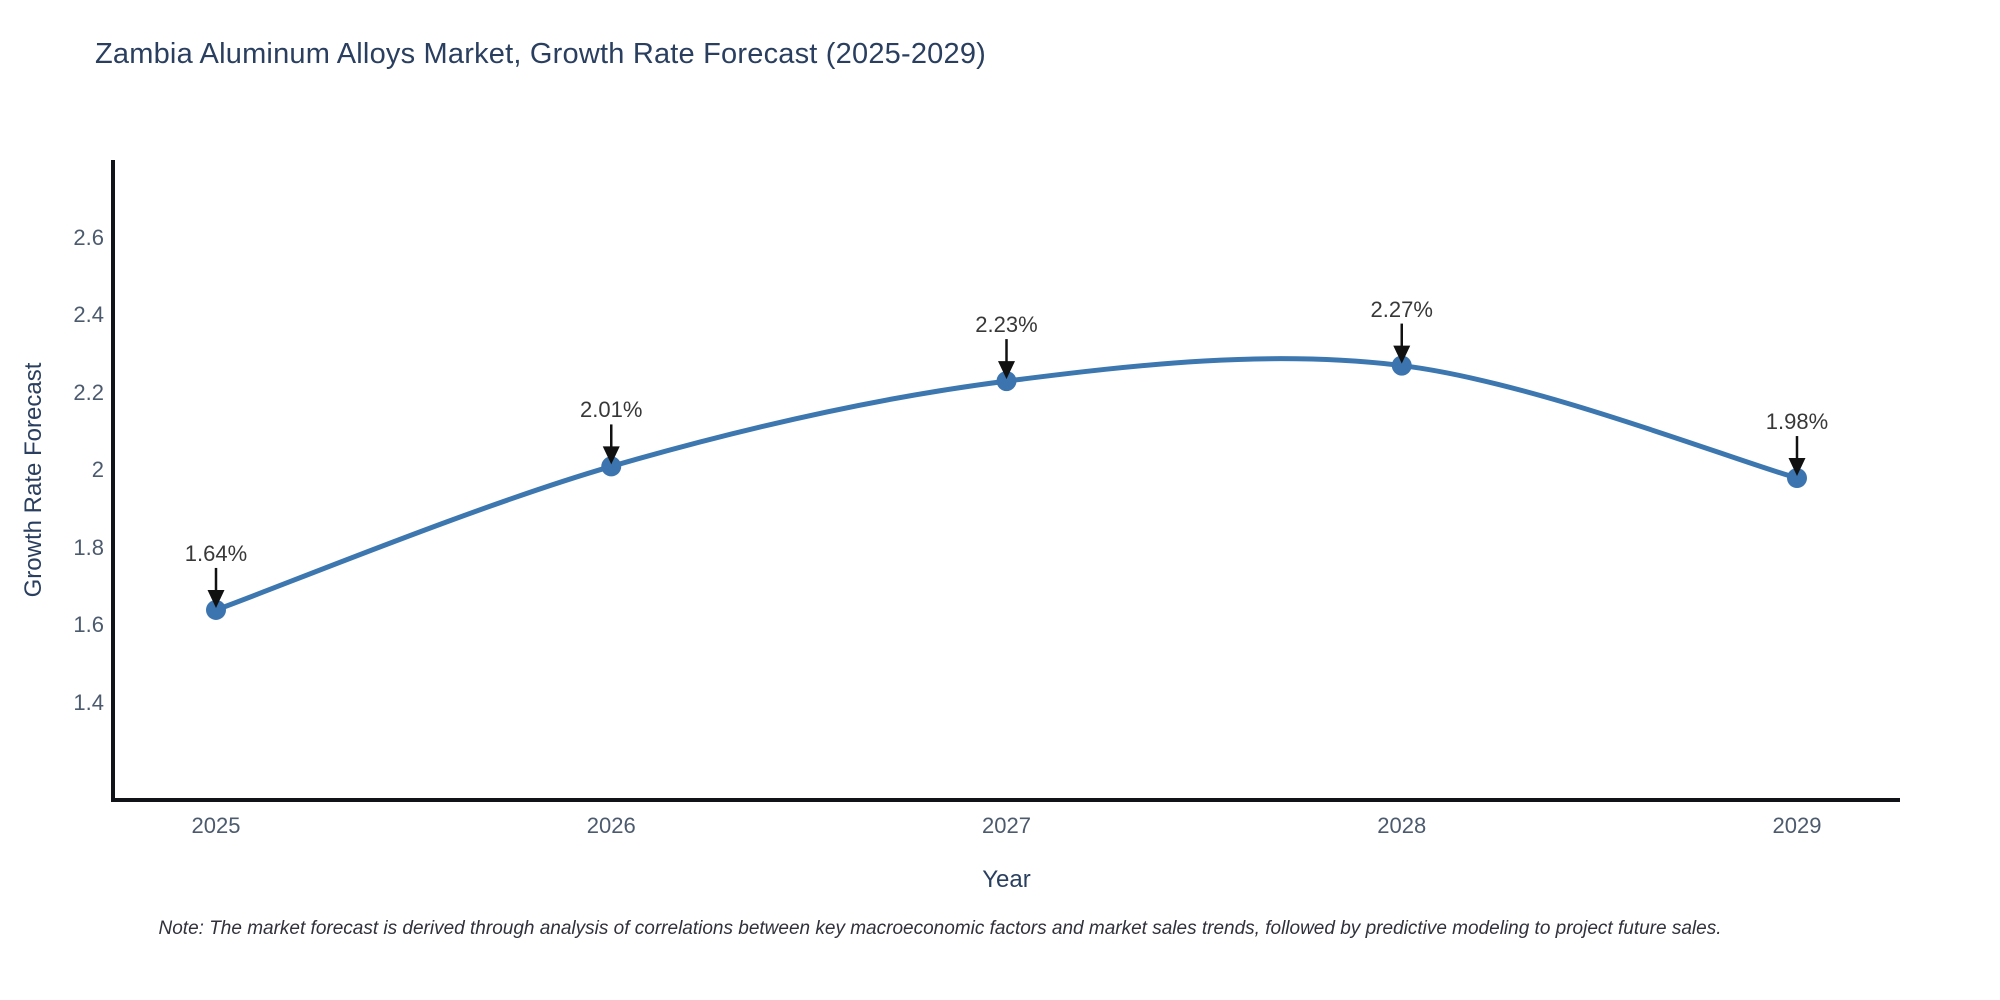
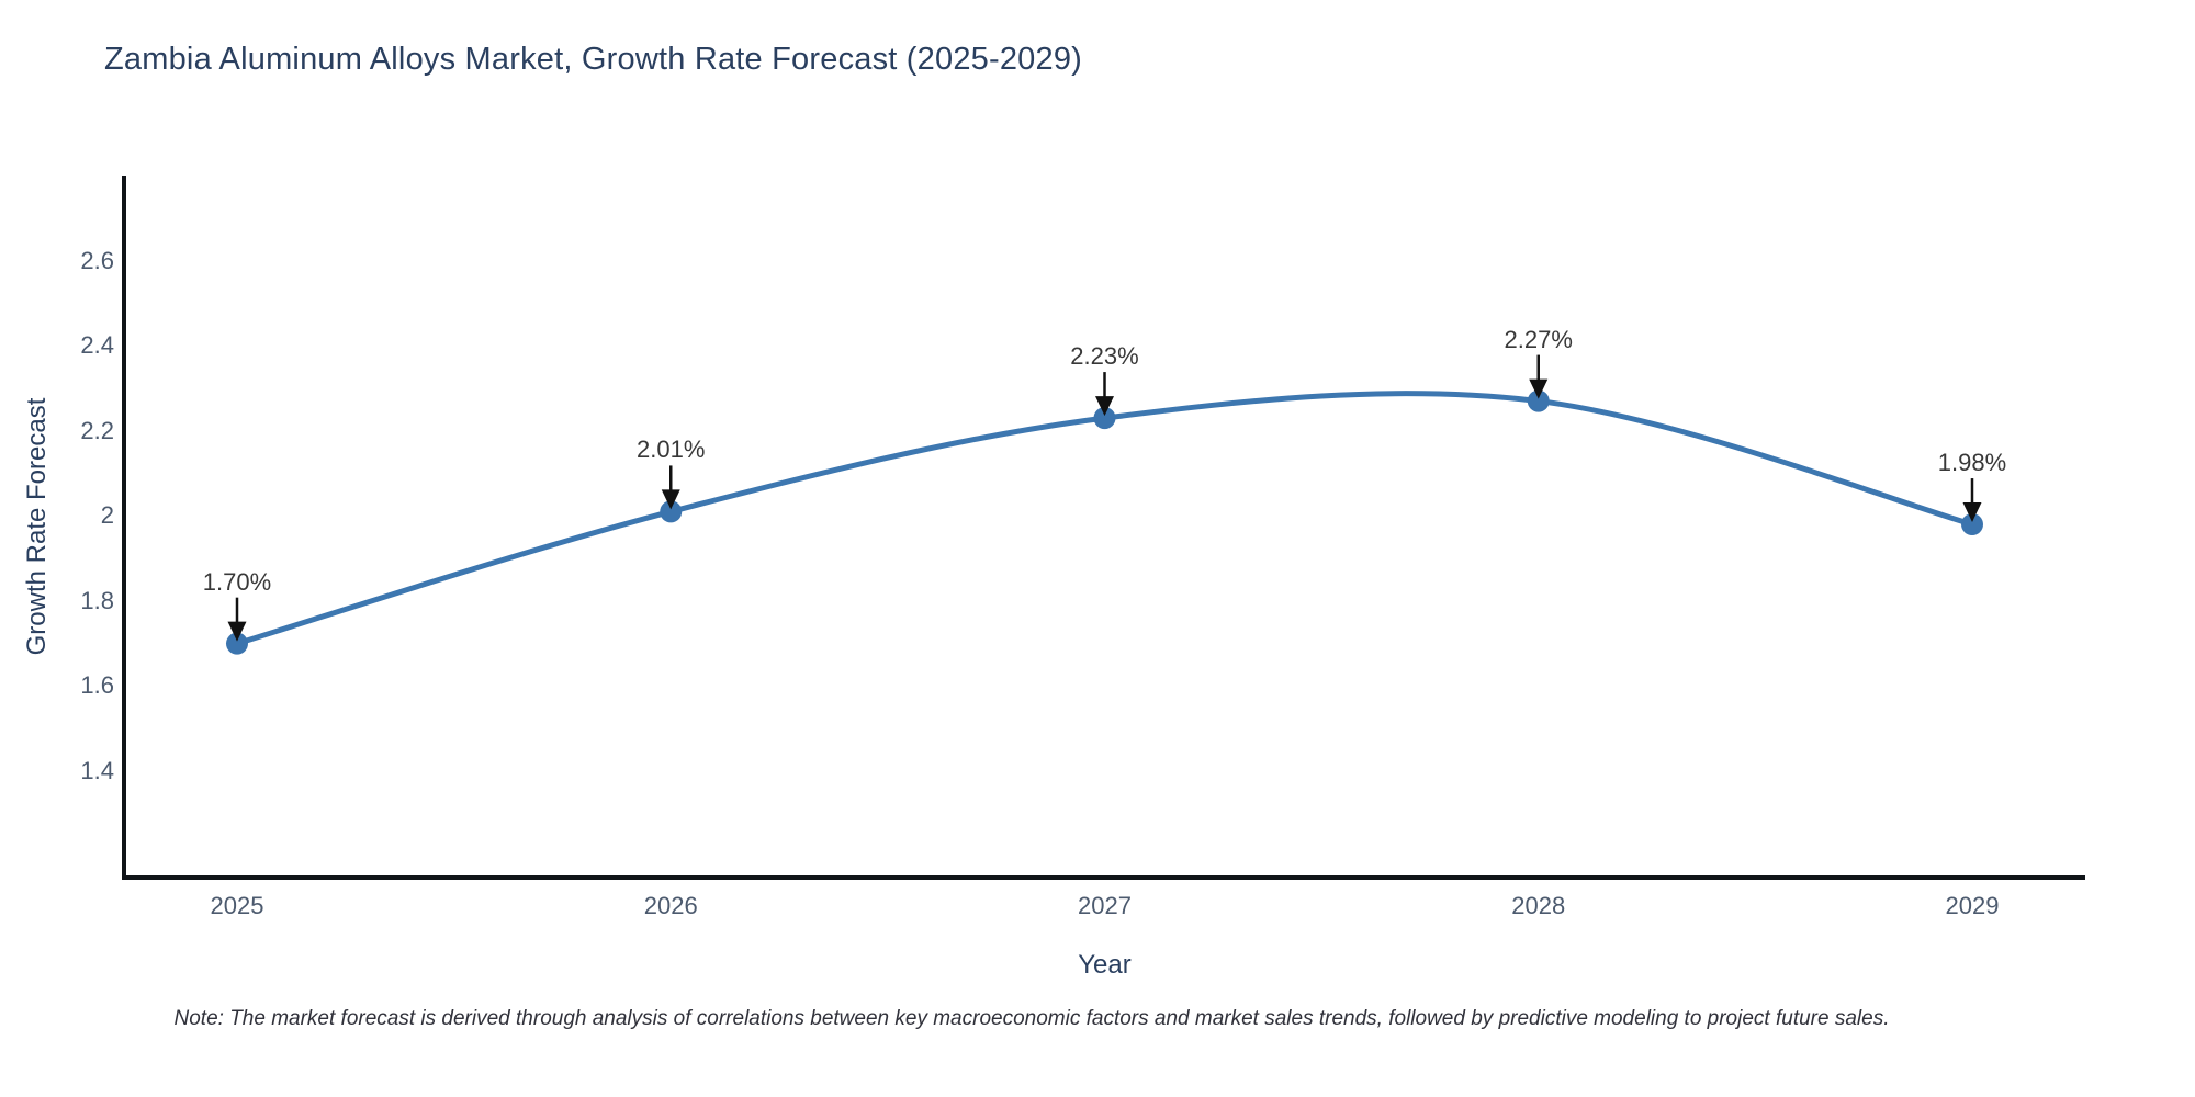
2025: 1.64% -> 1.70%
